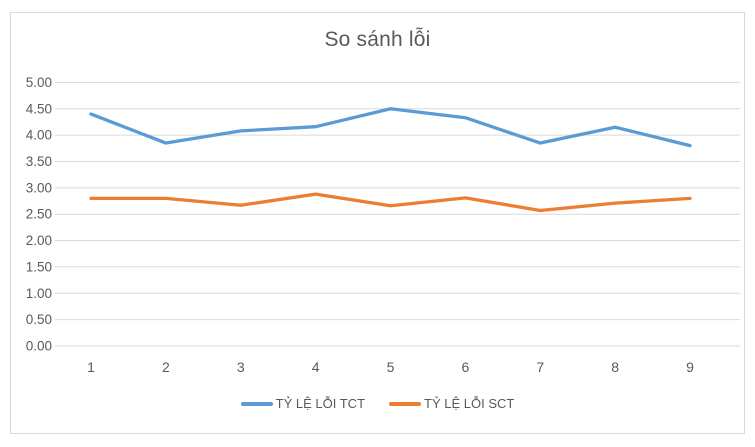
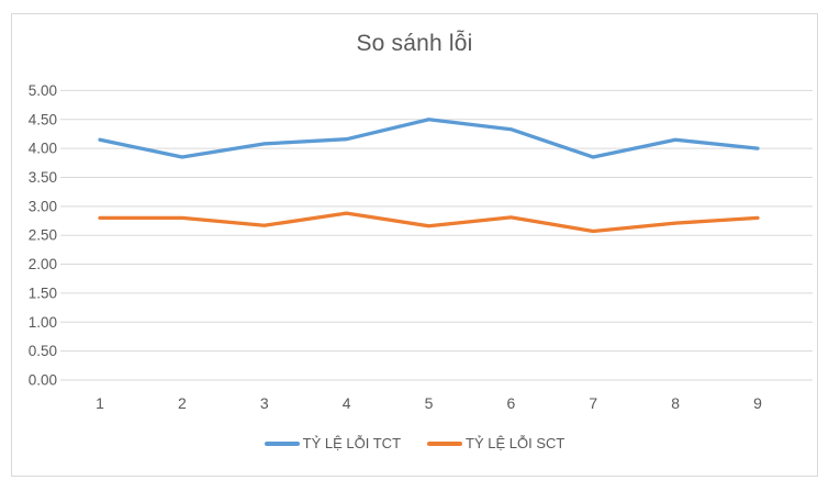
TỶ LỆ LỖI TCT/1: 4.4 -> 4.2
TỶ LỆ LỖI TCT/9: 3.8 -> 4.0
